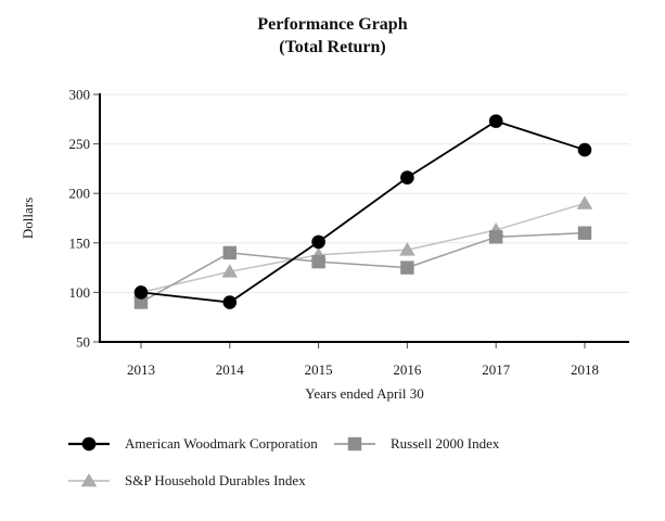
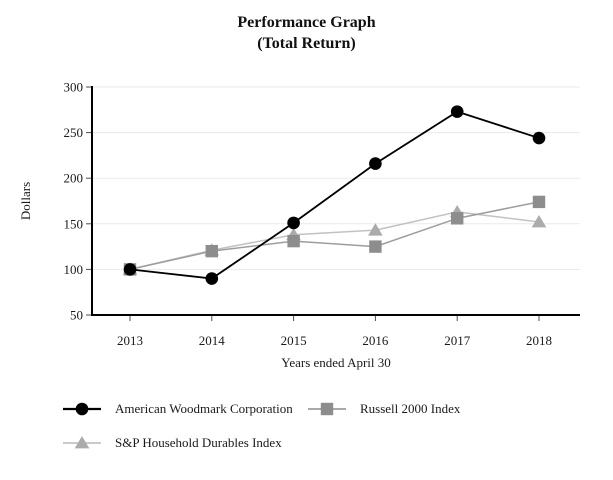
Russell 2000 Index/2013: 90 -> 100
Russell 2000 Index/2014: 140 -> 120
Russell 2000 Index/2018: 160 -> 170
S&P Household Durables Index/2018: 190 -> 150
